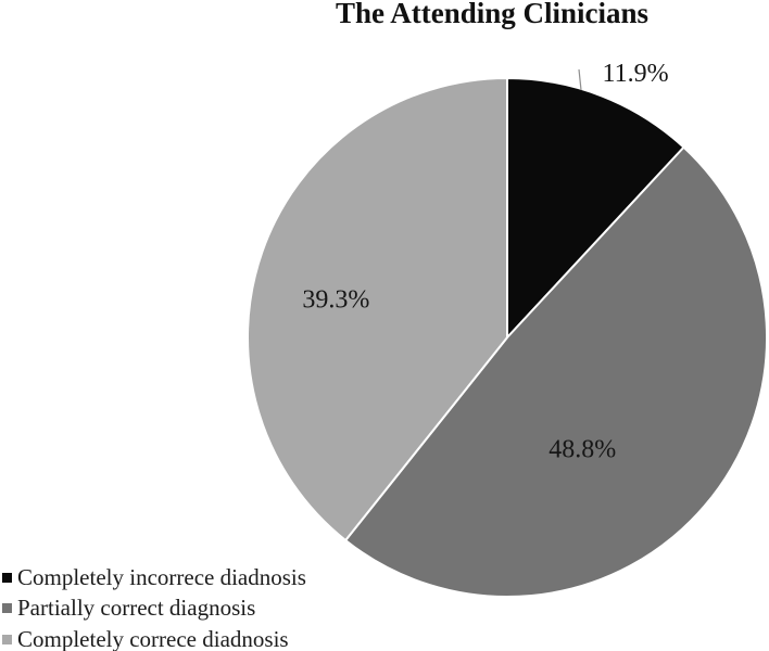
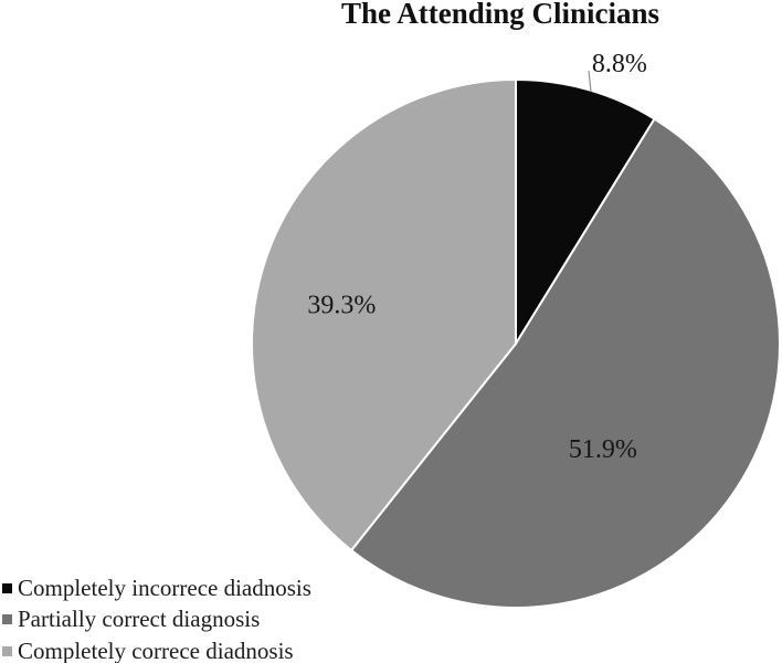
Completely incorrece diadnosis: 11.9% -> 8.8%
Partially correct diagnosis: 48.8% -> 51.9%
